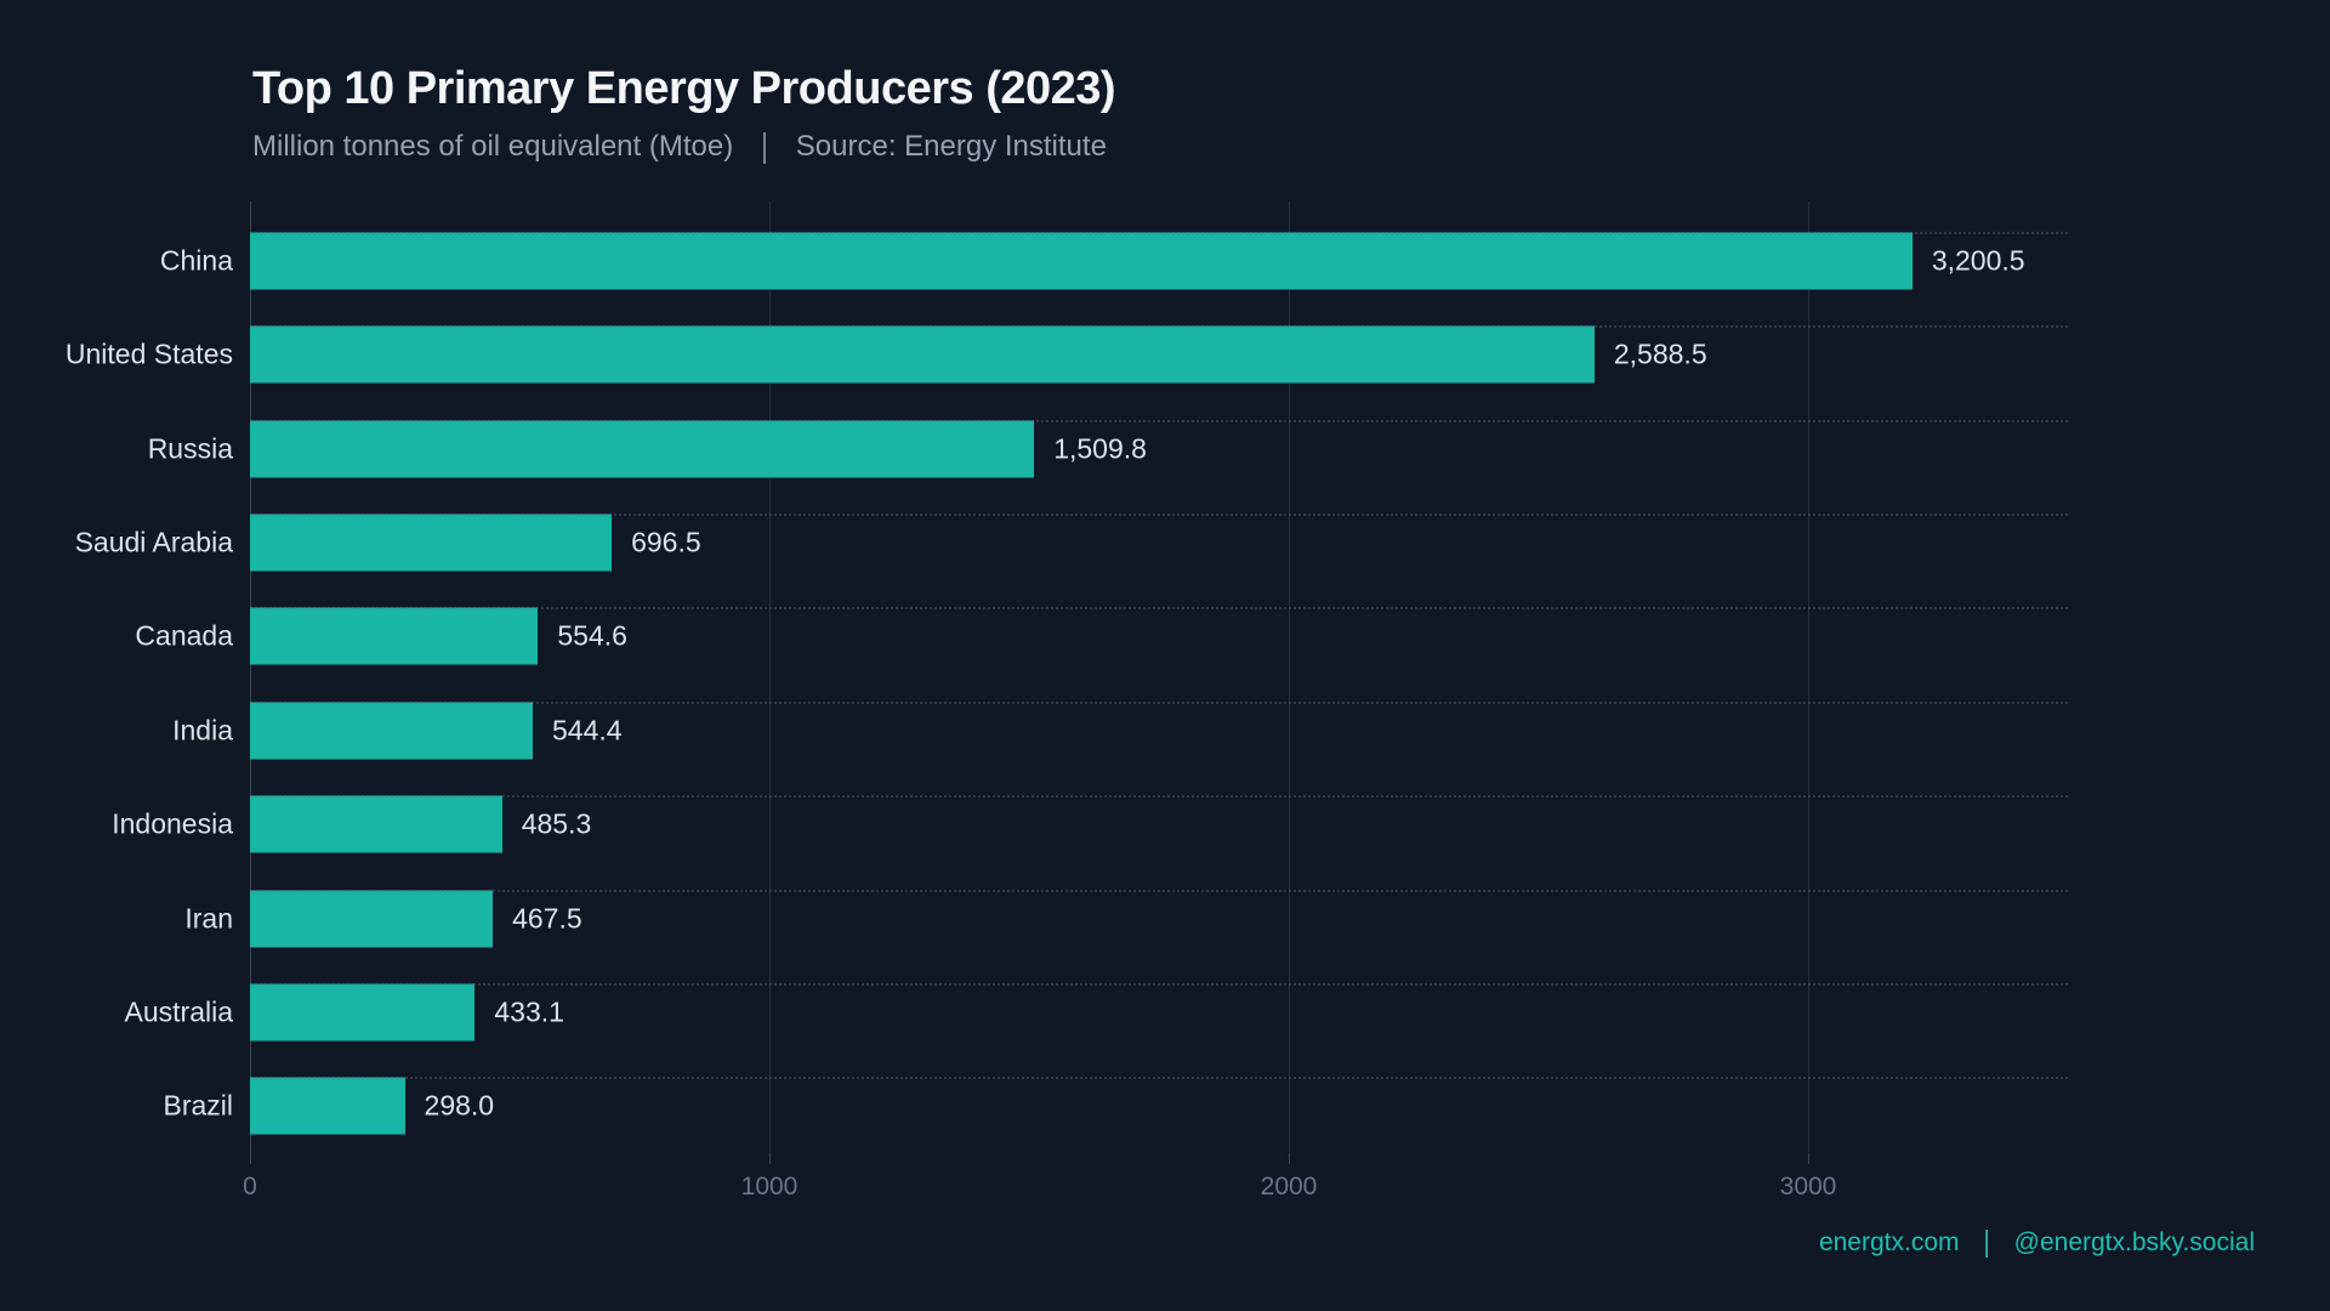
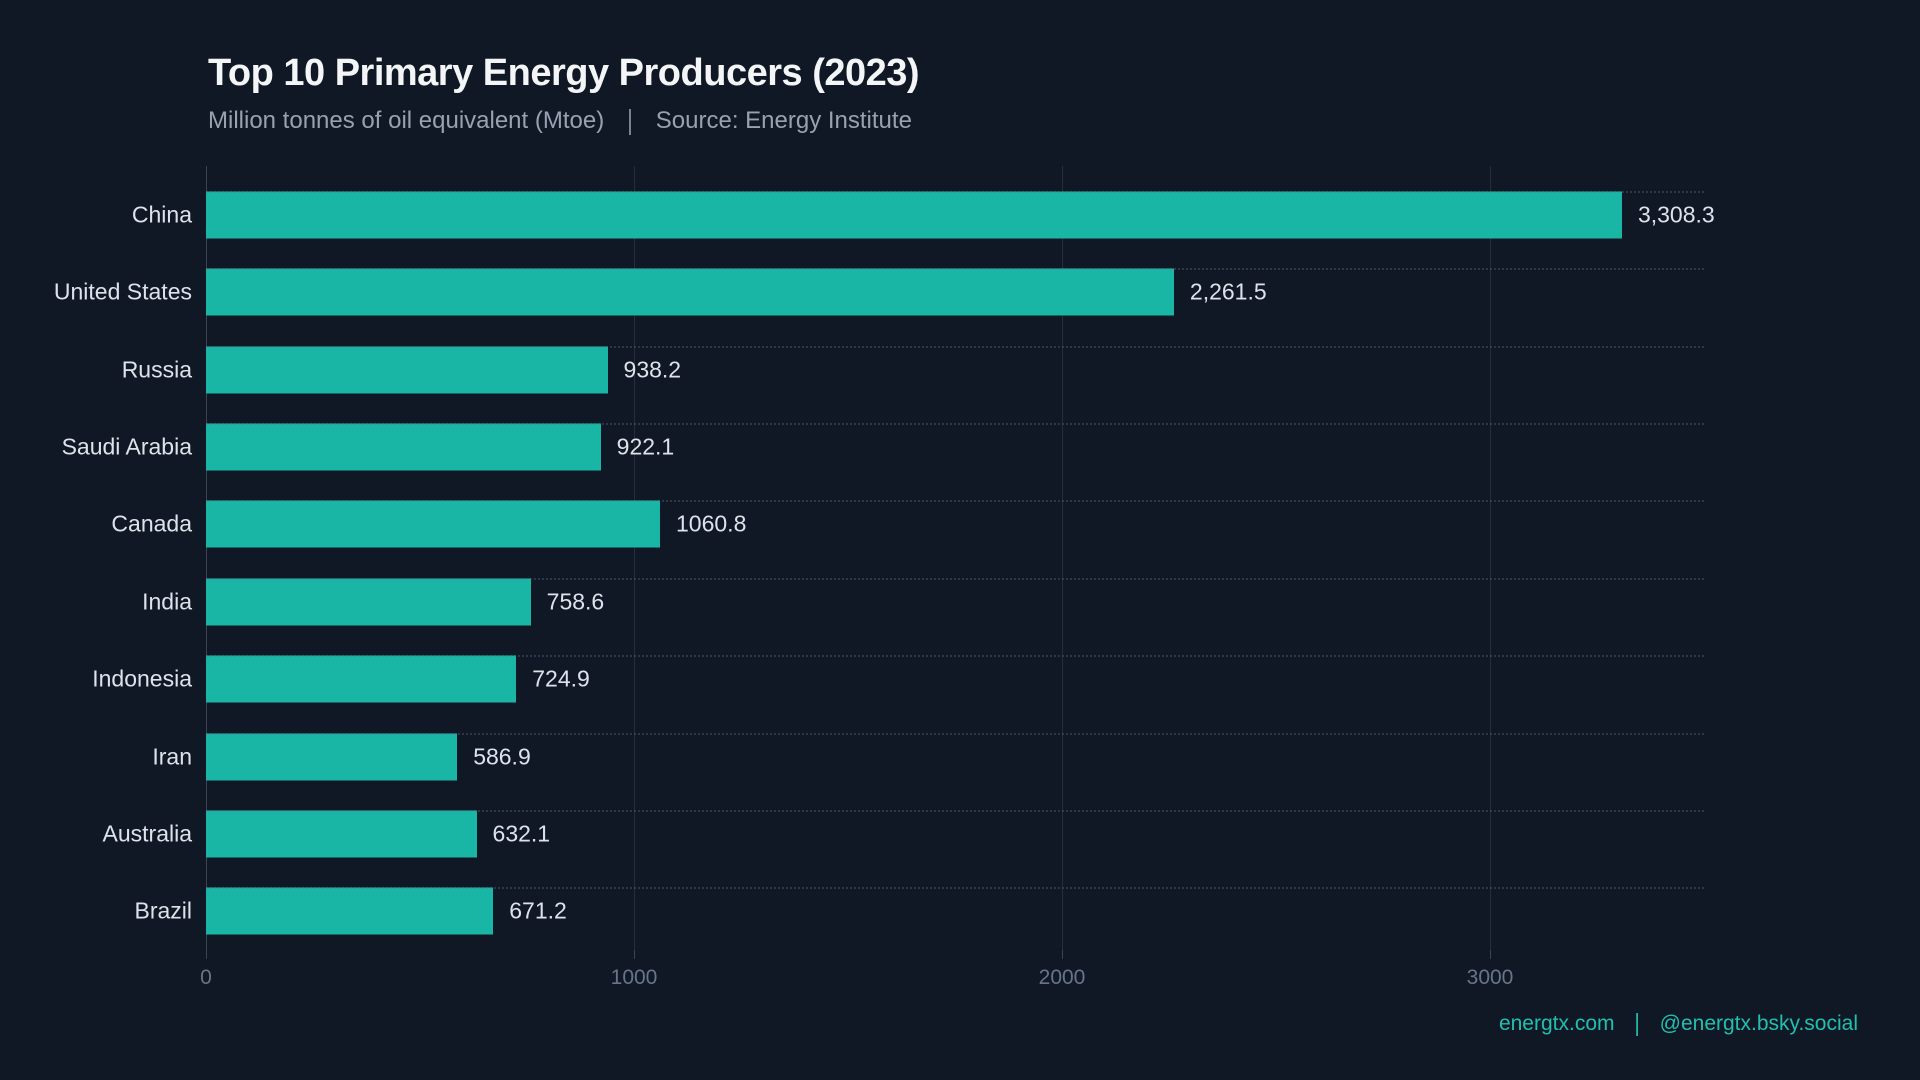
China: 3,200.5 -> 3,308.3
United States: 2,588.5 -> 2,261.5
Russia: 1,509.8 -> 938.2
Saudi Arabia: 696.5 -> 922.1
Canada: 554.6 -> 1060.8
India: 544.4 -> 758.6
Indonesia: 485.3 -> 724.9
Iran: 467.5 -> 586.9
Australia: 433.1 -> 632.1
Brazil: 298.0 -> 671.2
